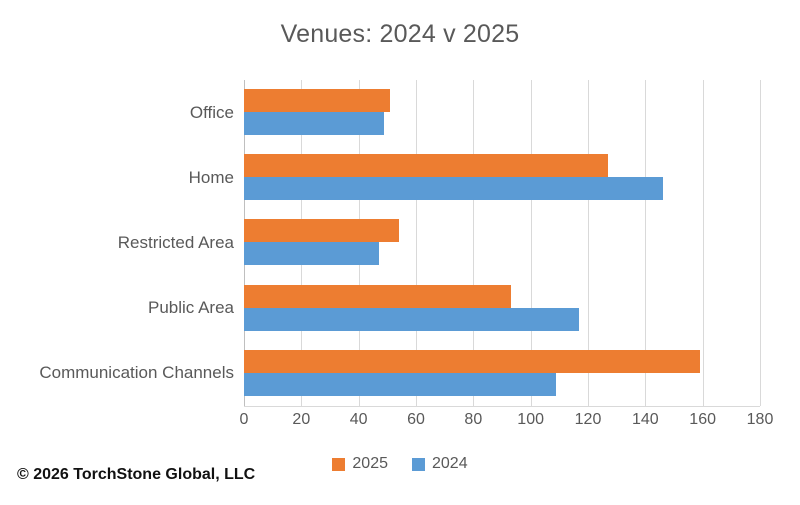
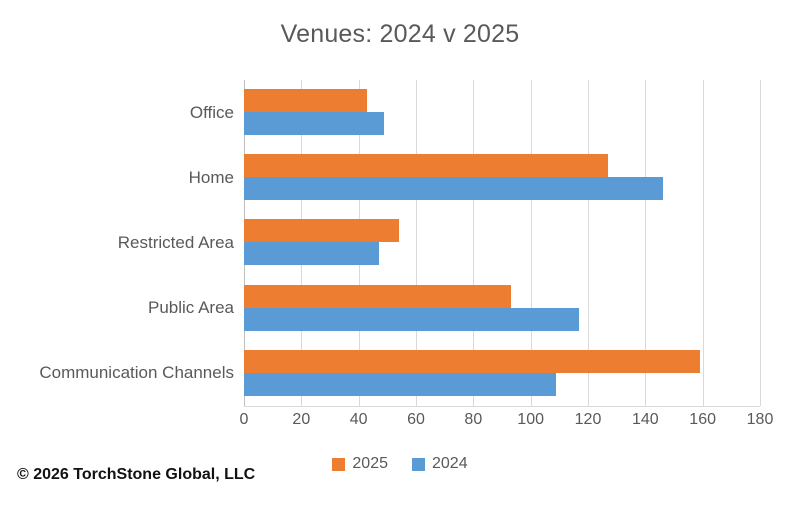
2025/Office: 51 -> 43
